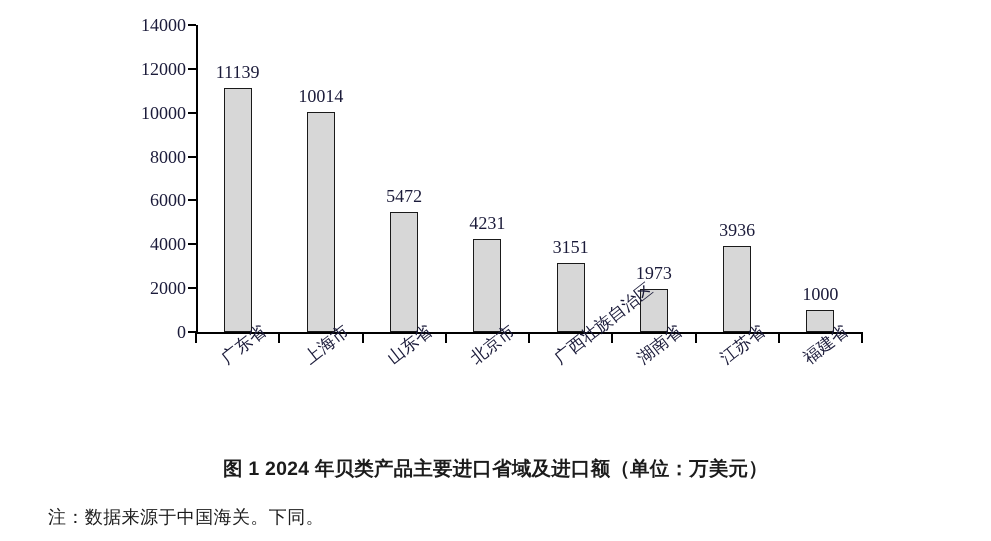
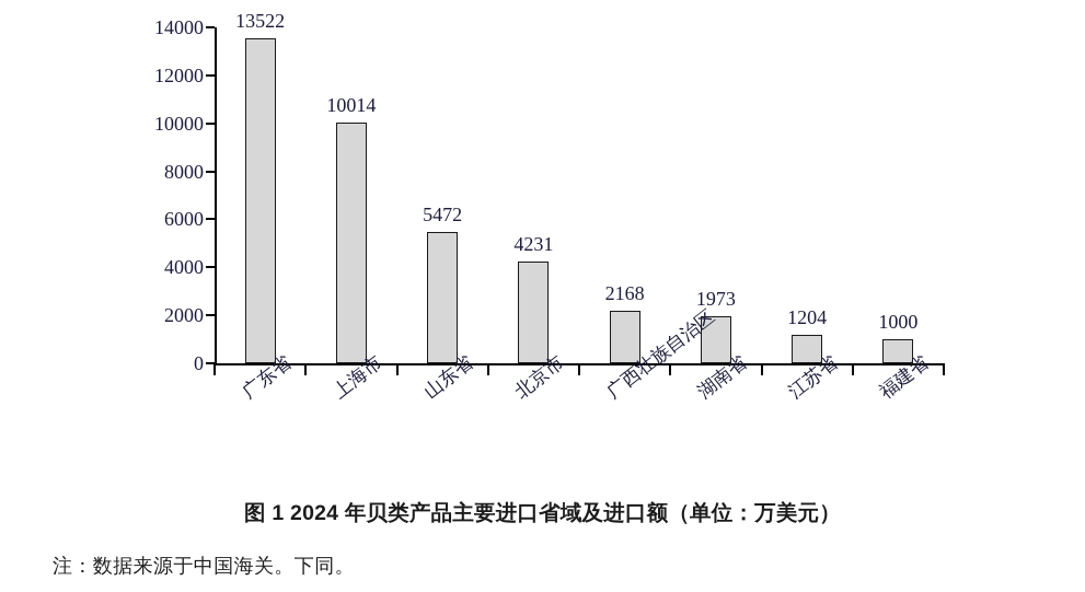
广东省: 11139 -> 13522
广西壮族自治区: 3151 -> 2168
江苏省: 3936 -> 1204
